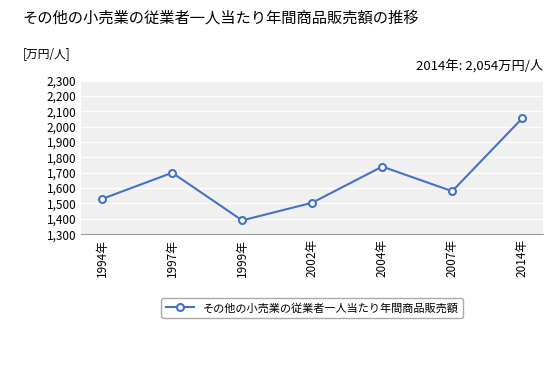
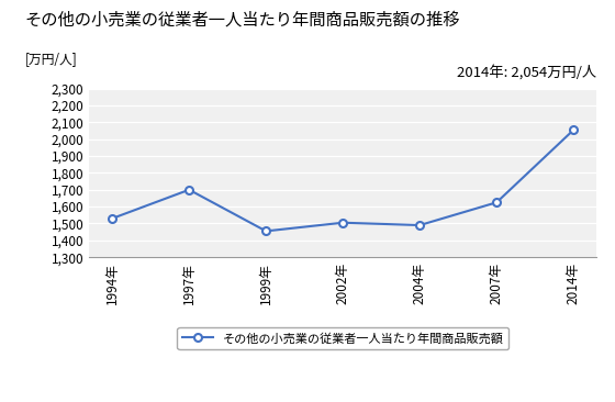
1999年: 1,390 -> 1,460
2004年: 1,740 -> 1,490
2007年: 1,580 -> 1,620
